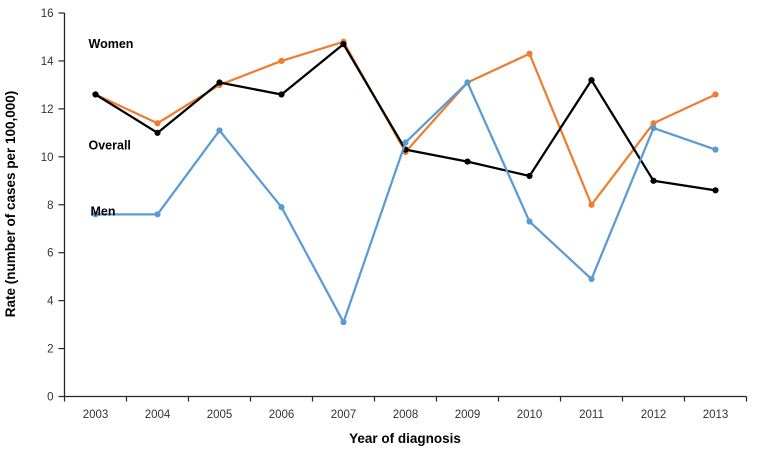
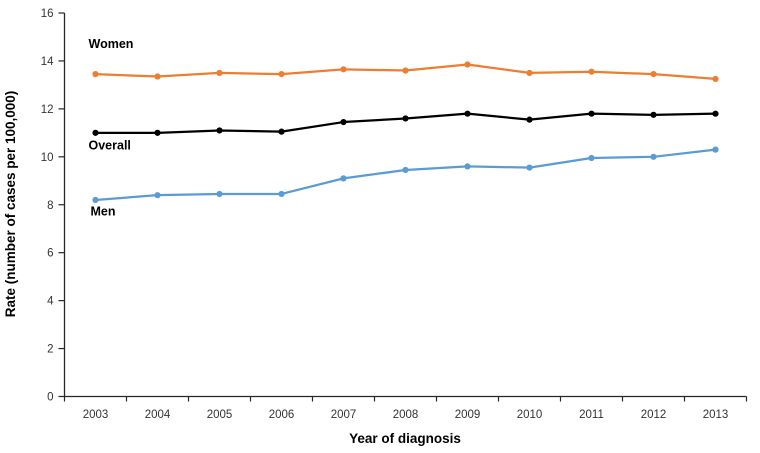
Women/2003: 12.6 -> 13.4
Overall/2003: 12.6 -> 11.0
Men/2003: 7.6 -> 8.2
Women/2004: 11.4 -> 13.3
Men/2004: 7.6 -> 8.4
Women/2005: 13.0 -> 13.5
Overall/2005: 13.1 -> 11.1
Men/2005: 11.1 -> 8.4
Women/2006: 14.0 -> 13.4
Overall/2006: 12.6 -> 11.1
Men/2006: 7.9 -> 8.4
Women/2007: 14.8 -> 13.7
Overall/2007: 14.7 -> 11.4
Men/2007: 3.1 -> 9.1
Women/2008: 10.2 -> 13.6
Overall/2008: 10.3 -> 11.6
Men/2008: 10.6 -> 9.4
Women/2009: 13.1 -> 13.8
Overall/2009: 9.8 -> 11.8
Men/2009: 13.1 -> 9.6
Women/2010: 14.3 -> 13.5
Overall/2010: 9.2 -> 11.6
Men/2010: 7.3 -> 9.6
Women/2011: 8.0 -> 13.6
Overall/2011: 13.2 -> 11.8
Men/2011: 4.9 -> 9.9
Women/2012: 11.4 -> 13.4
Overall/2012: 9.0 -> 11.8
Men/2012: 11.2 -> 10.0
Women/2013: 12.6 -> 13.2
Overall/2013: 8.6 -> 11.8
